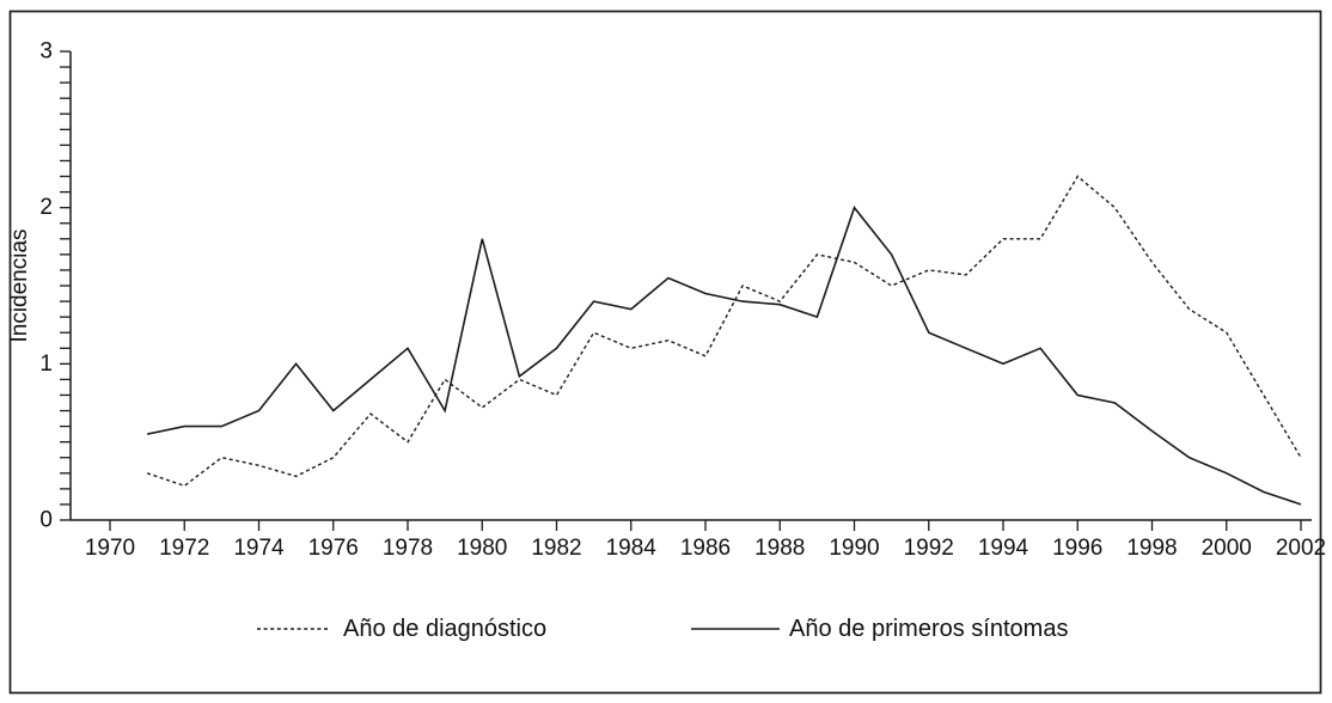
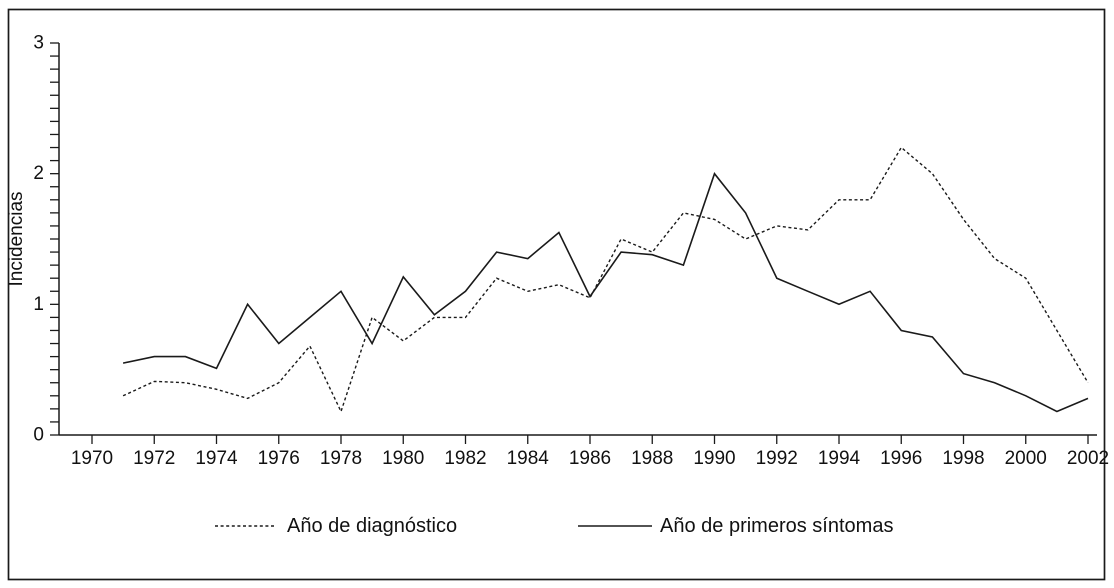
Año de diagnóstico/1972: 0.22 -> 0.41
Año de primeros síntomas/1974: 0.70 -> 0.51
Año de diagnóstico/1978: 0.50 -> 0.18
Año de primeros síntomas/1980: 1.80 -> 1.21
Año de diagnóstico/1982: 0.80 -> 0.90
Año de primeros síntomas/1986: 1.45 -> 1.06
Año de primeros síntomas/1998: 0.57 -> 0.47
Año de primeros síntomas/2002: 0.10 -> 0.28
